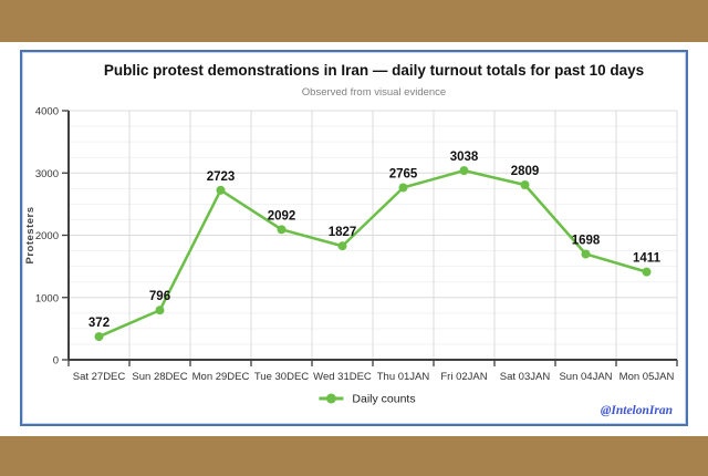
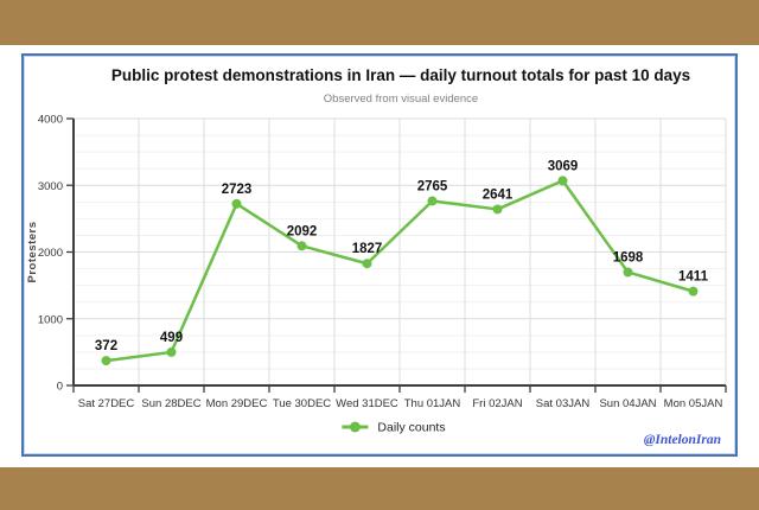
Sun 28DEC: 796 -> 499
Fri 02JAN: 3038 -> 2641
Sat 03JAN: 2809 -> 3069
